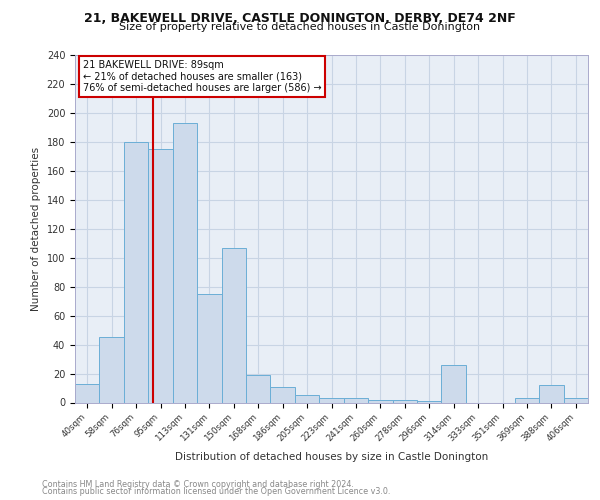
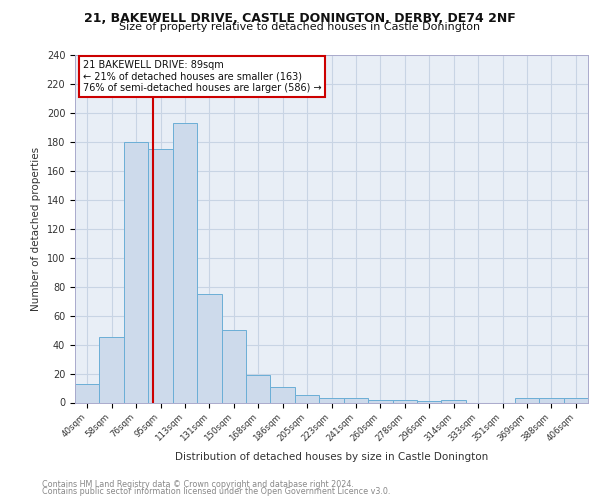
150sqm: 107 -> 50
314sqm: 26 -> 2
388sqm: 12 -> 3
